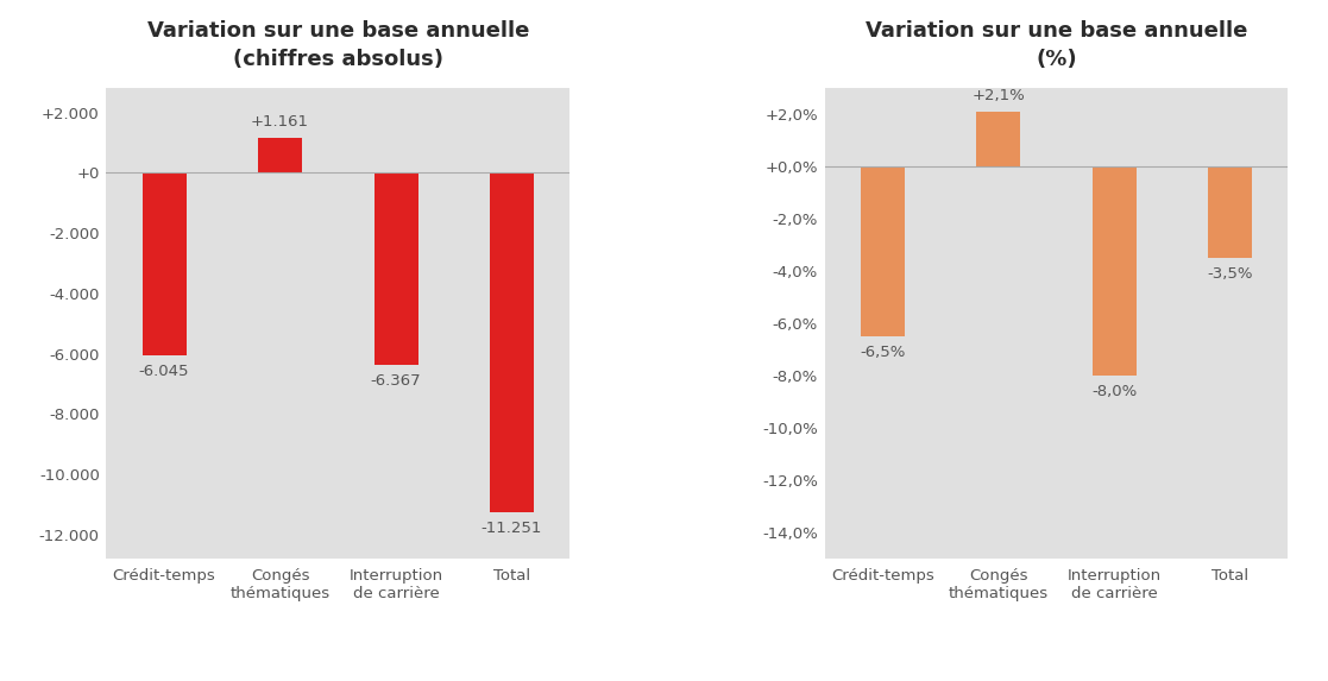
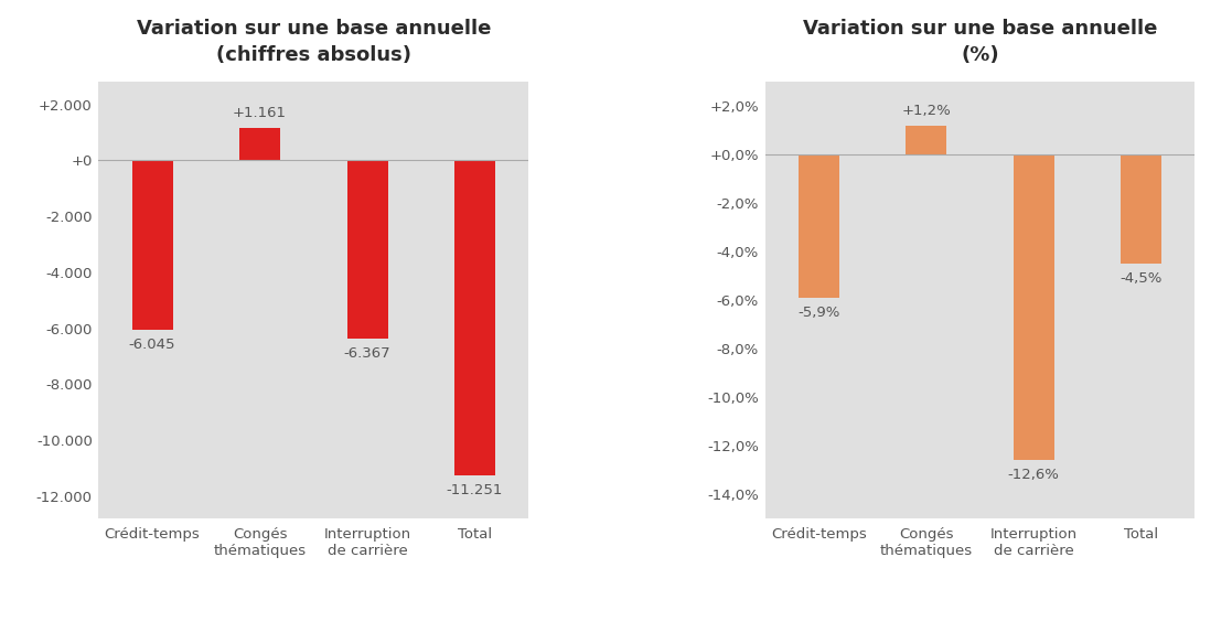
Variation sur une base annuelle (%)/Crédit-temps: -6,5% -> -5,9%
Variation sur une base annuelle (%)/Congés thématiques: +2,1% -> +1,2%
Variation sur une base annuelle (%)/Interruption de carrière: -8,0% -> -12,6%
Variation sur une base annuelle (%)/Total: -3,5% -> -4,5%
